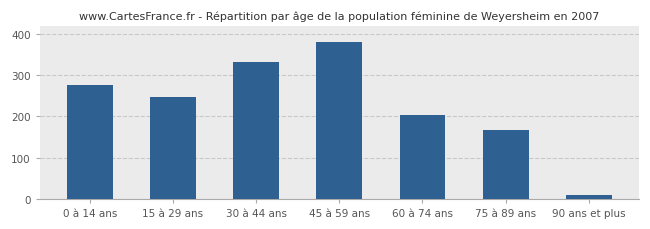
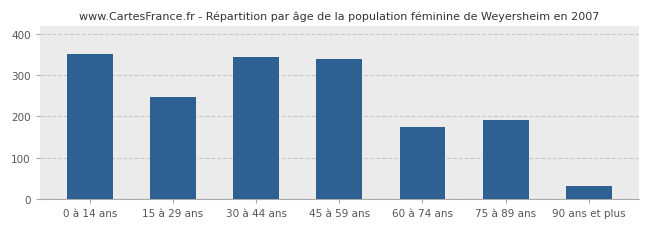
0 à 14 ans: 275 -> 350
30 à 44 ans: 332 -> 345
45 à 59 ans: 381 -> 340
60 à 74 ans: 203 -> 175
75 à 89 ans: 168 -> 190
90 ans et plus: 10 -> 30
